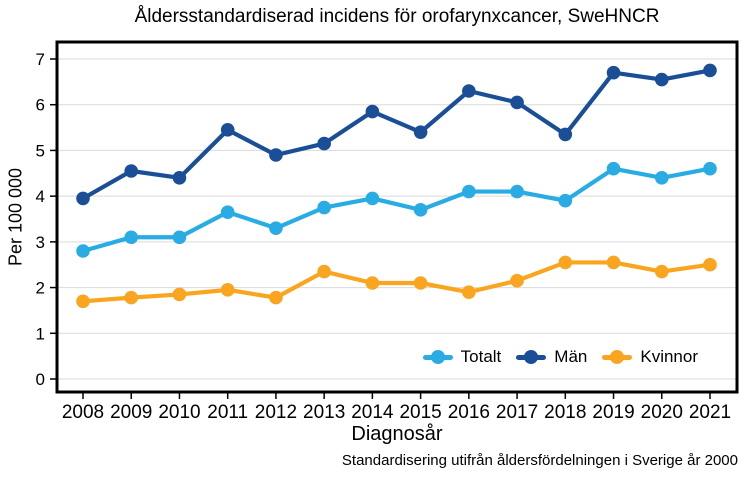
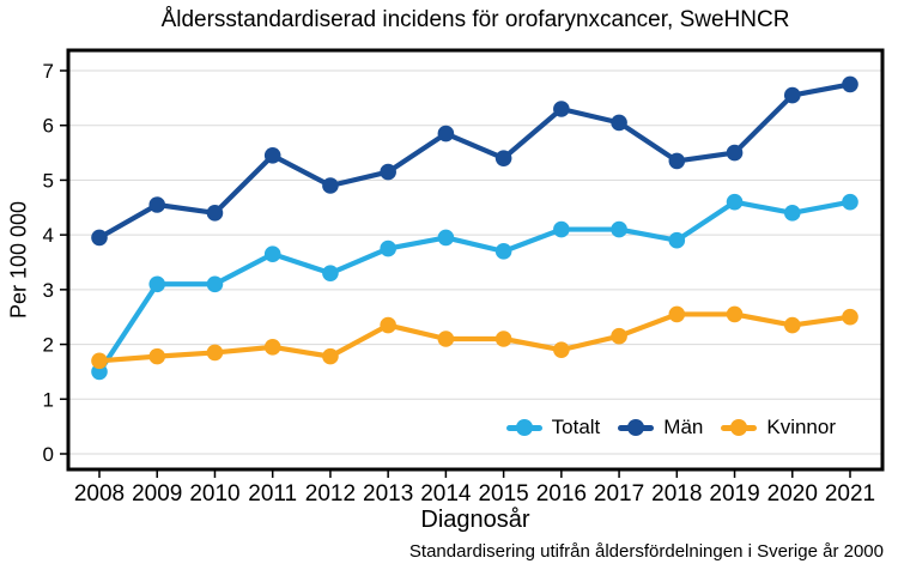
Totalt/2008: 2.8 -> 1.5
Män/2019: 6.7 -> 5.5
